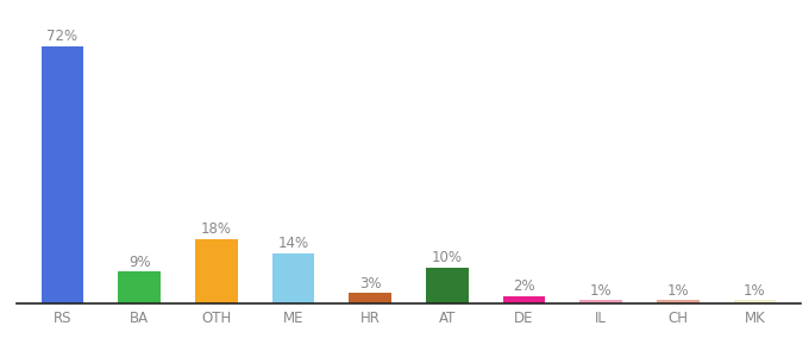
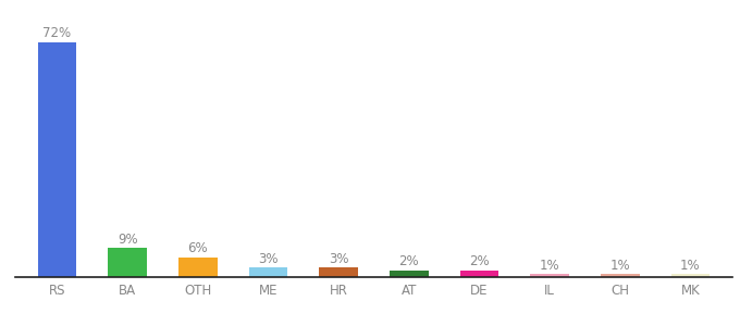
OTH: 18% -> 6%
ME: 14% -> 3%
AT: 10% -> 2%
